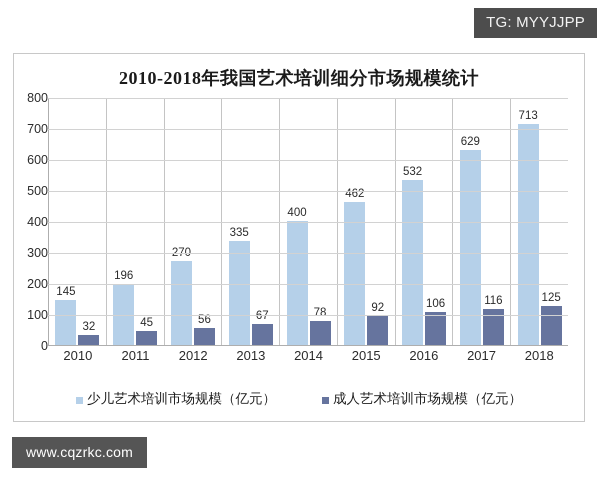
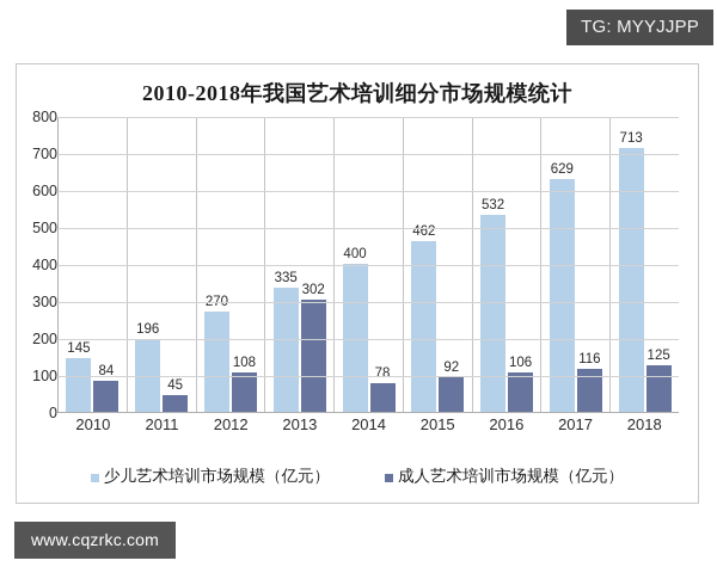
成人艺术培训市场规模（亿元）/2010: 32 -> 84
成人艺术培训市场规模（亿元）/2012: 56 -> 108
成人艺术培训市场规模（亿元）/2013: 67 -> 302
